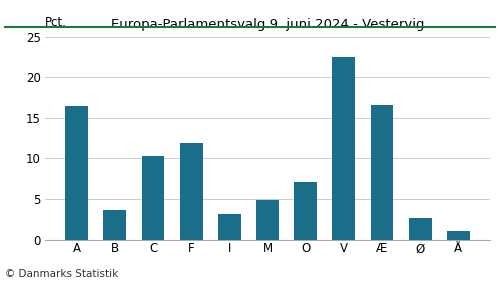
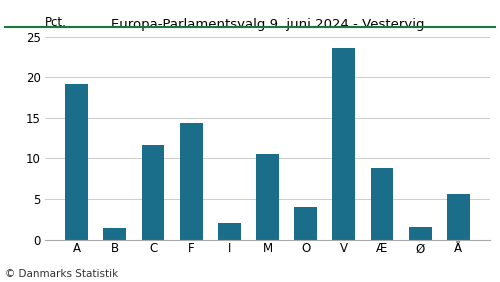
A: 16.5 -> 19.2
B: 3.6 -> 1.4
C: 10.3 -> 11.6
F: 11.9 -> 14.4
I: 3.2 -> 2.0
M: 4.9 -> 10.6
O: 7.1 -> 4.0
V: 22.5 -> 23.6
Æ: 16.6 -> 8.8
Ø: 2.7 -> 1.6
Å: 1.1 -> 5.6
